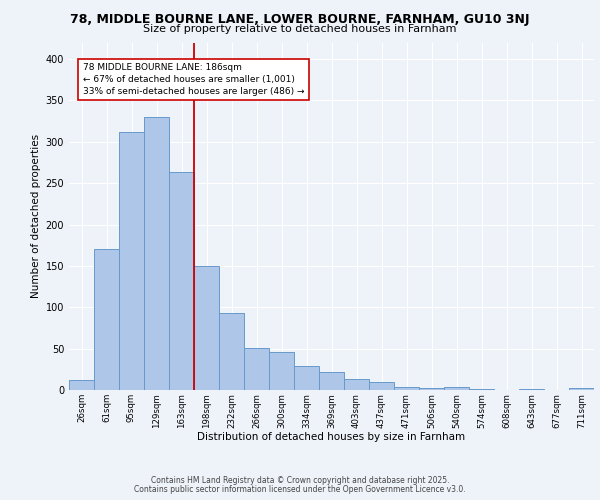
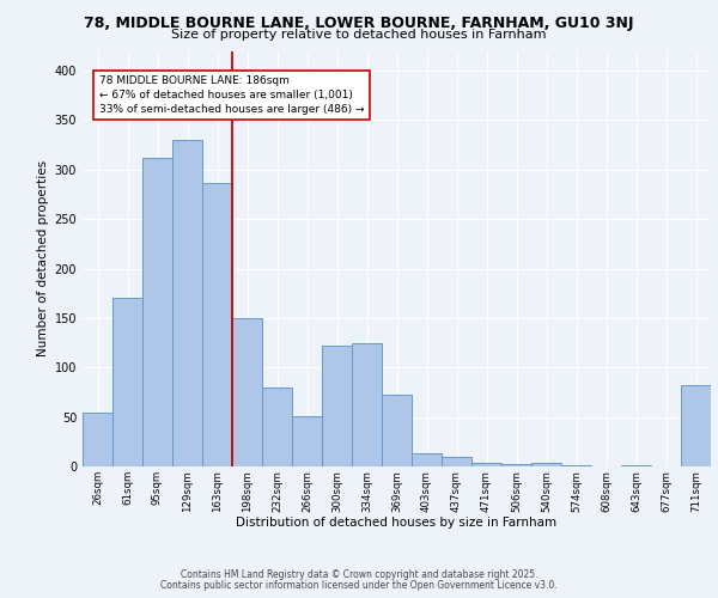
26sqm: 12 -> 54
163sqm: 263 -> 286
232sqm: 93 -> 80
300sqm: 46 -> 122
334sqm: 29 -> 124
369sqm: 22 -> 72
711sqm: 3 -> 82
